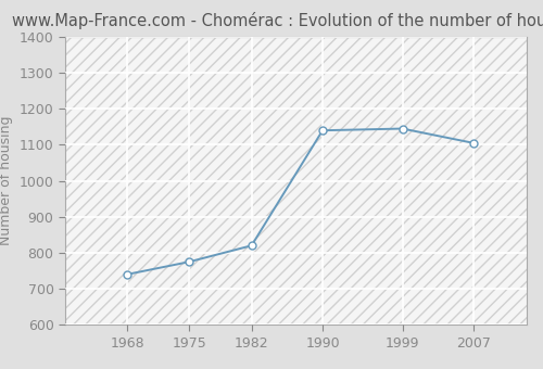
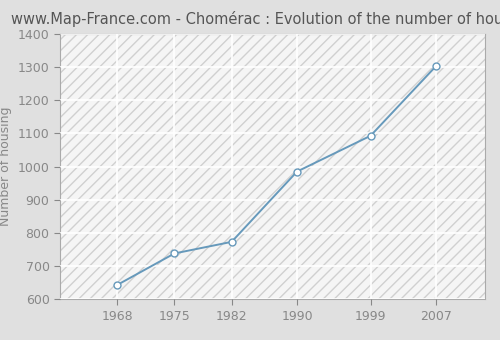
1968: 740 -> 643
1975: 775 -> 738
1982: 820 -> 773
1990: 1140 -> 985
1999: 1145 -> 1093
2007: 1105 -> 1303
